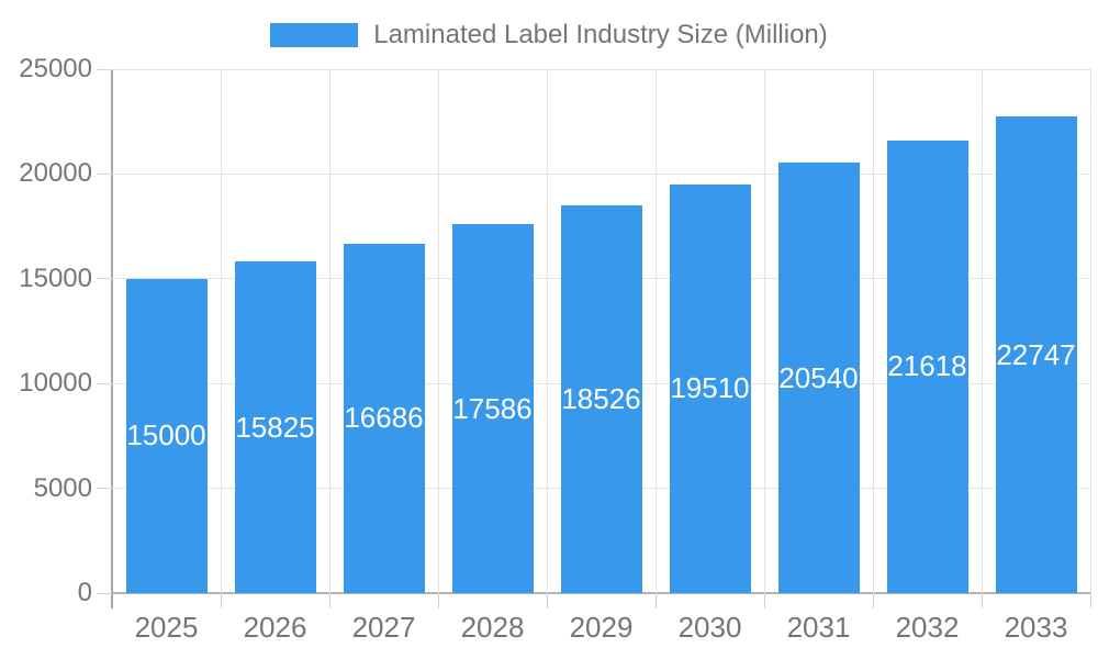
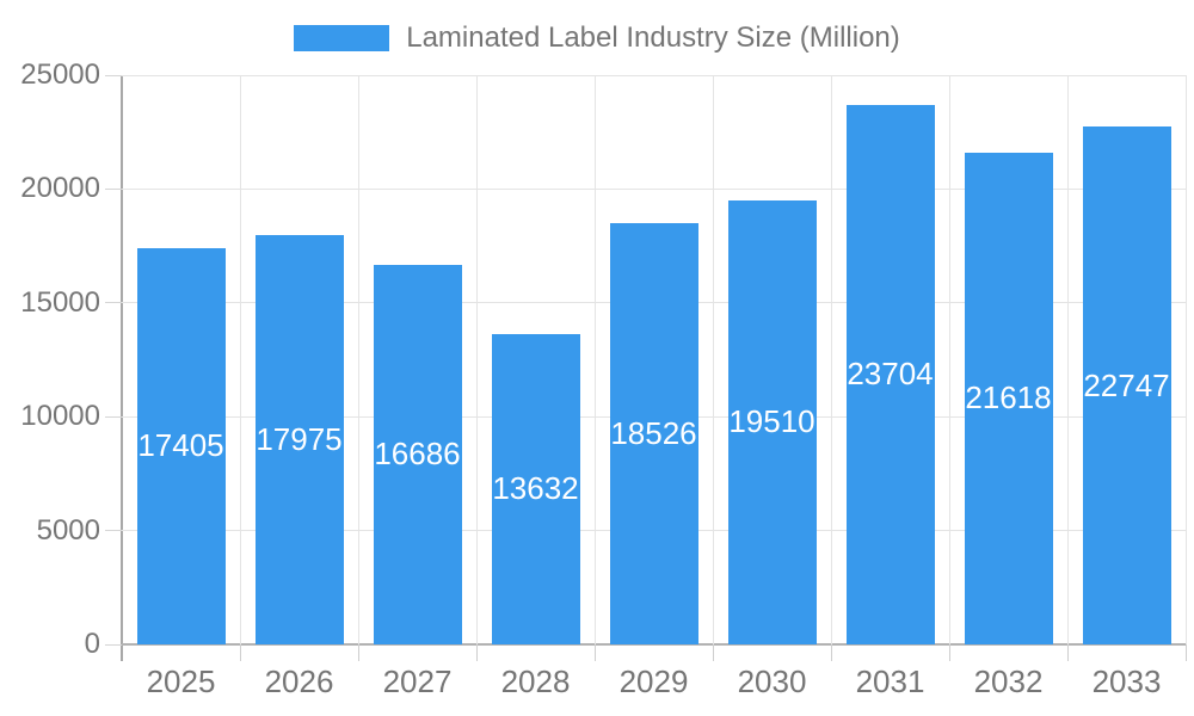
2025: 15000 -> 17405
2026: 15825 -> 17975
2028: 17586 -> 13632
2031: 20540 -> 23704
